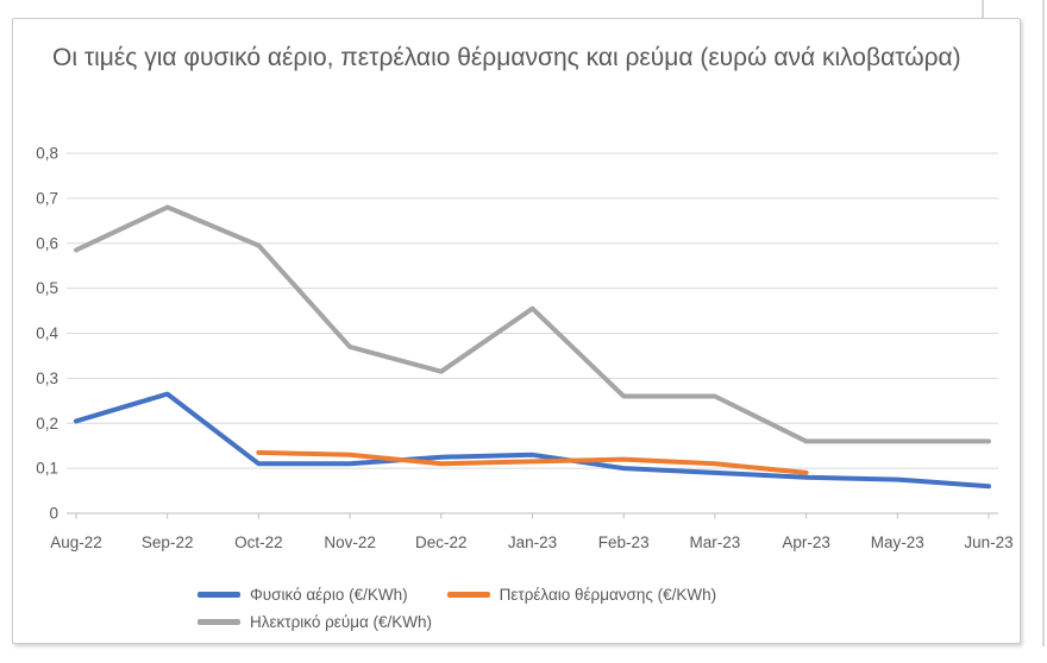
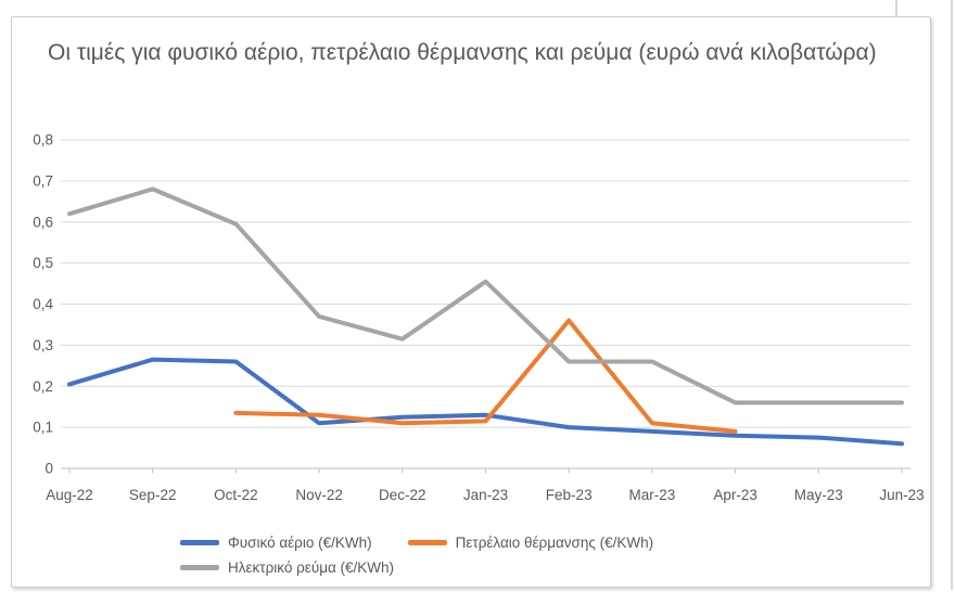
Ηλεκτρικό ρεύμα (€/KWh)/Aug-22: 0,58 -> 0,62
Φυσικό αέριο (€/KWh)/Oct-22: 0,11 -> 0,26
Πετρέλαιο θέρμανσης (€/KWh)/Feb-23: 0,12 -> 0,36
